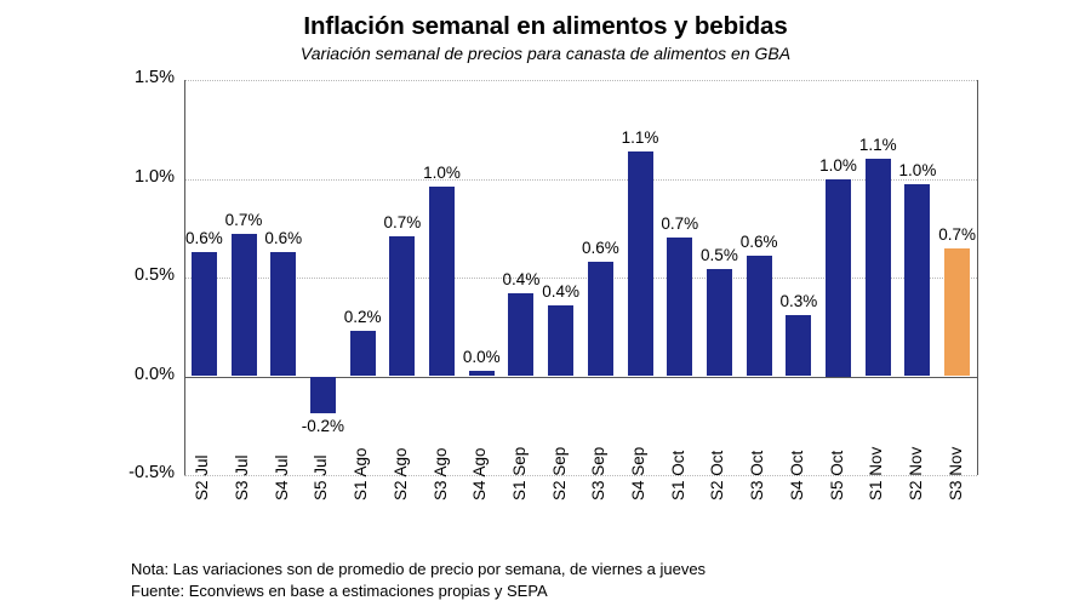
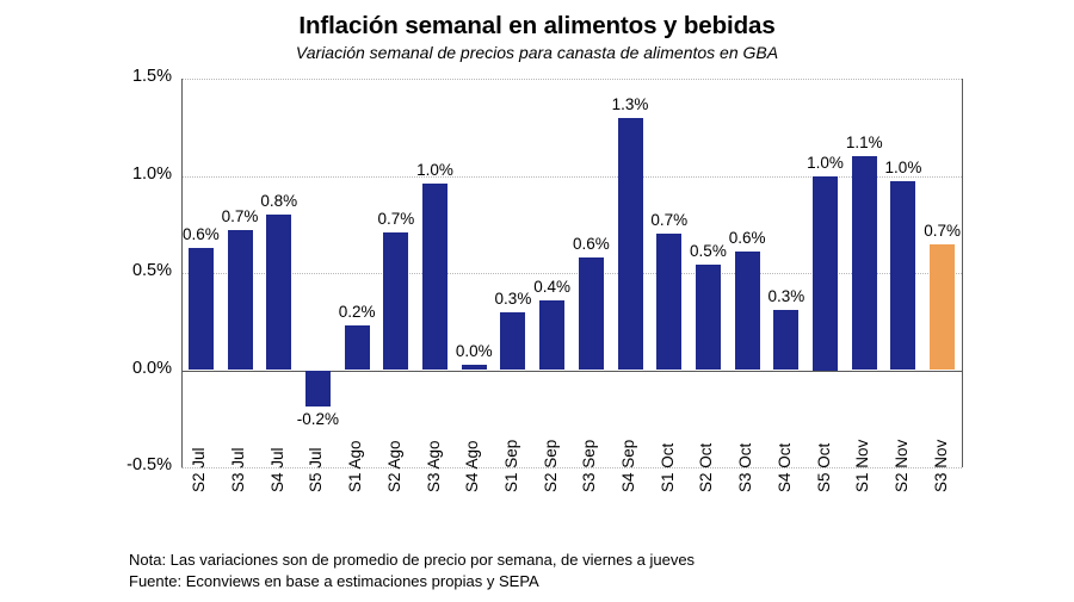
S4 Jul: 0.6% -> 0.8%
S1 Sep: 0.4% -> 0.3%
S4 Sep: 1.1% -> 1.3%
